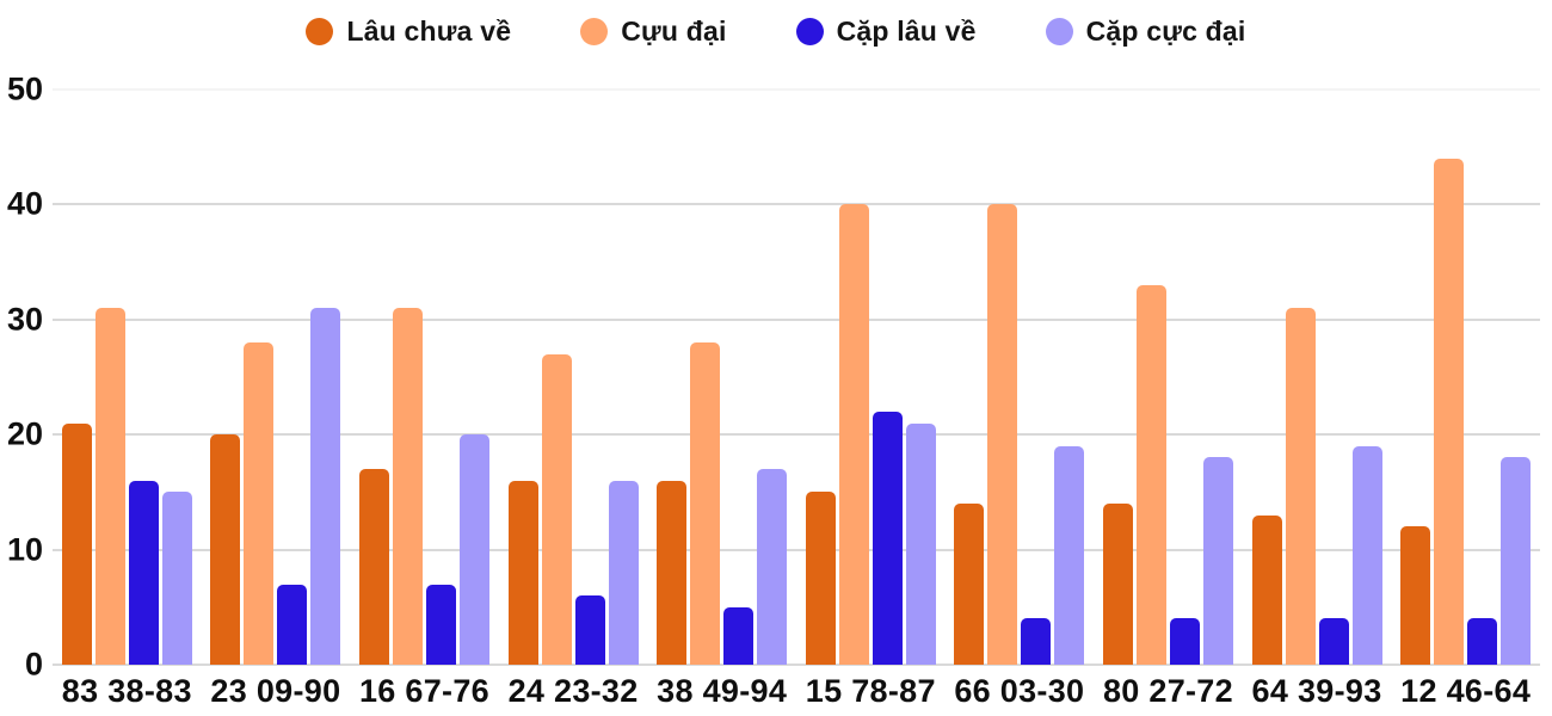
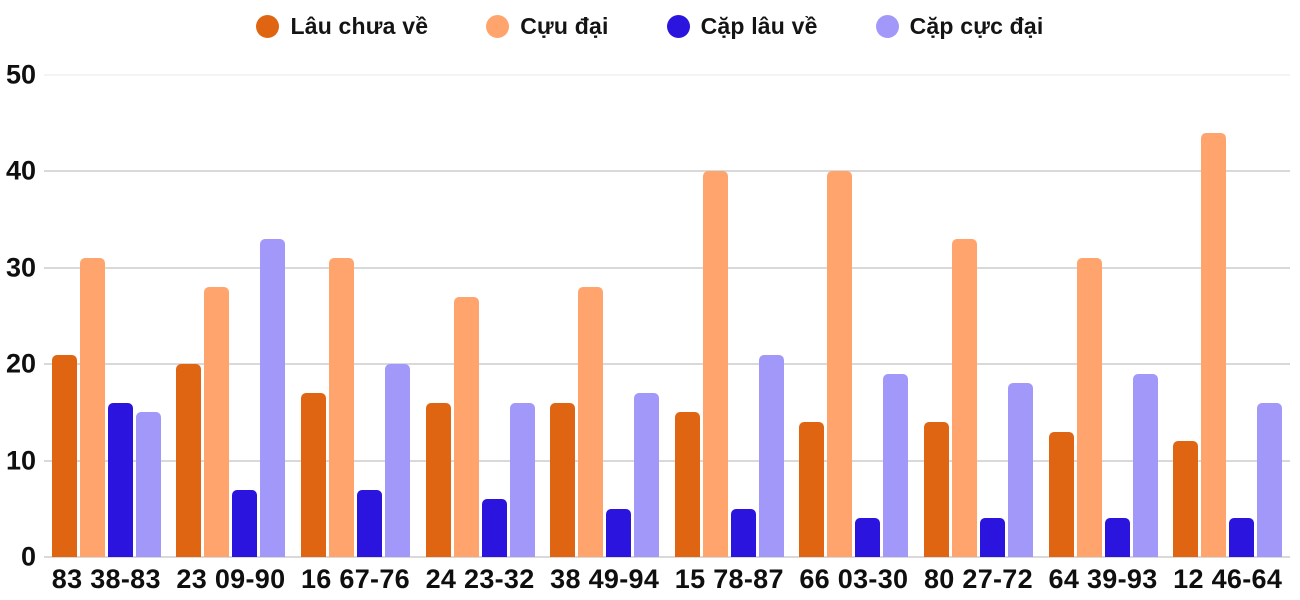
Cặp cực đại/23 09-90: 31 -> 33
Cặp lâu về/15 78-87: 22 -> 5
Cặp cực đại/12 46-64: 18 -> 16
